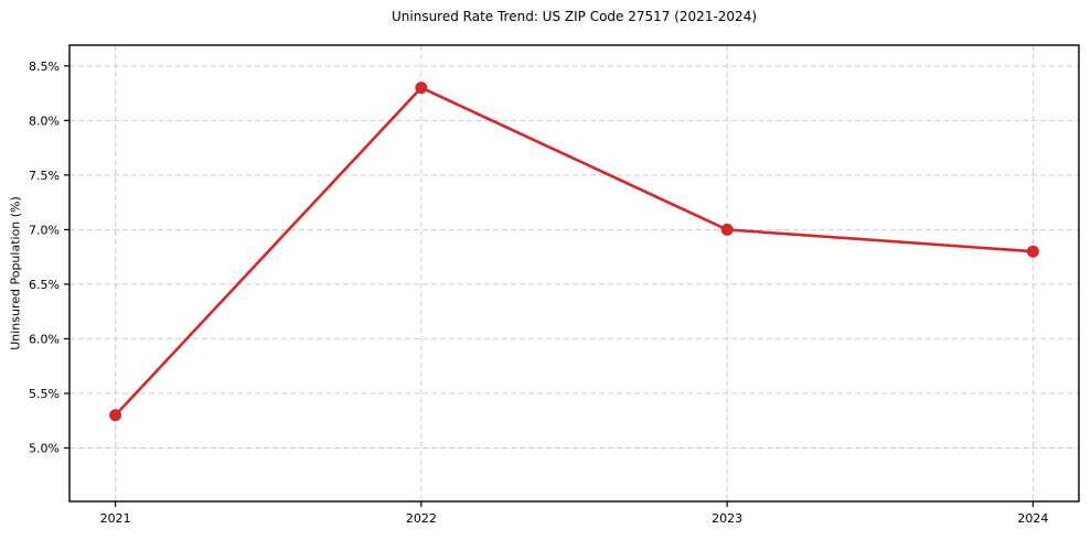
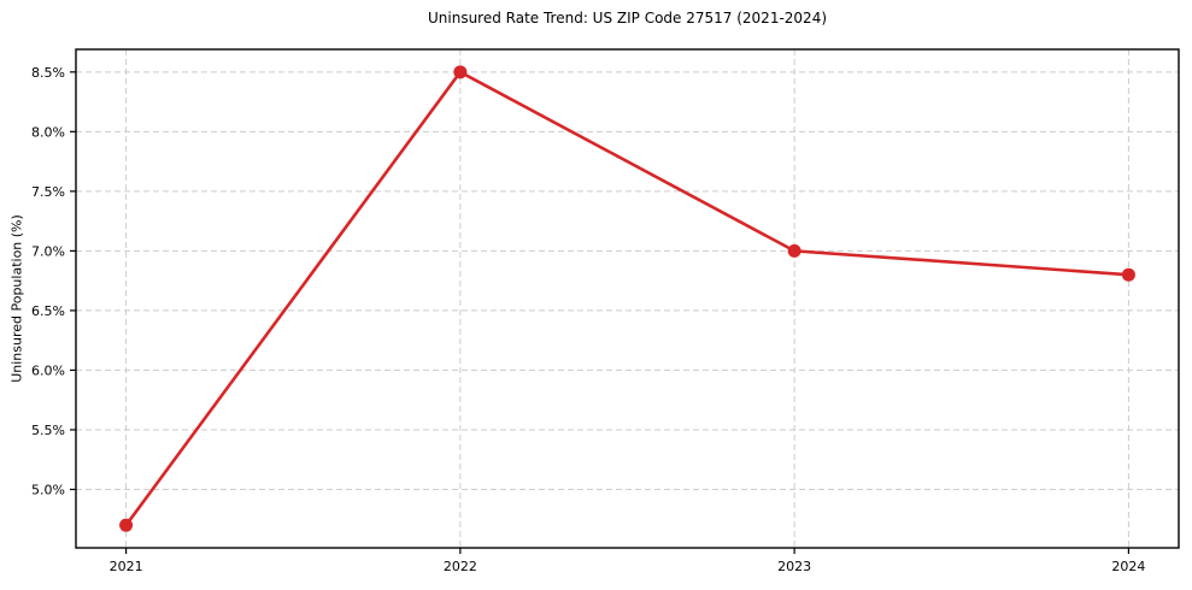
2021: 5.3% -> 4.7%
2022: 8.3% -> 8.5%
